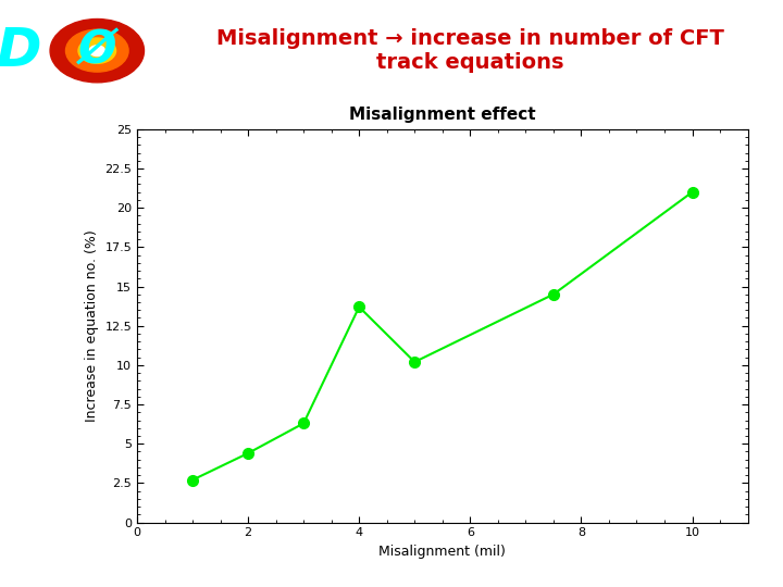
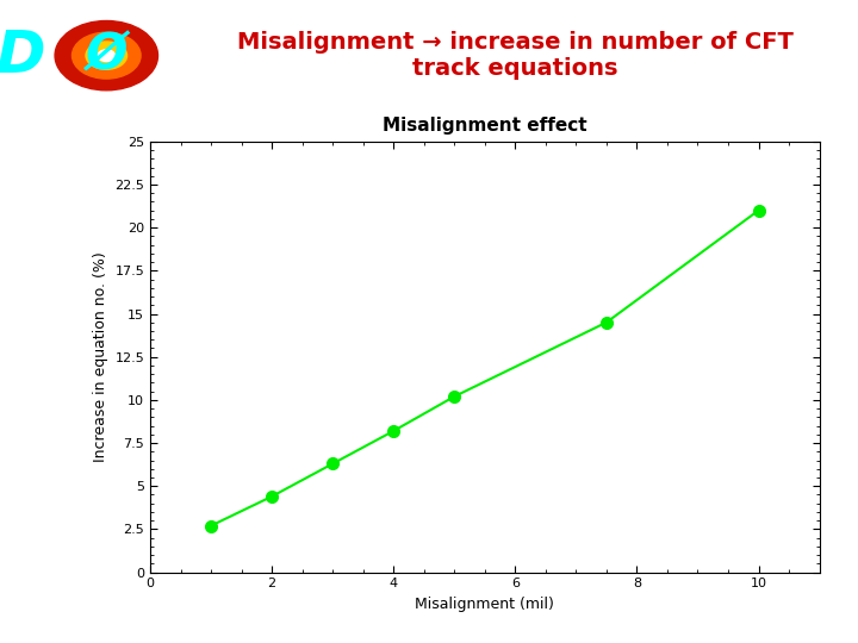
4: 13.7 -> 8.2
